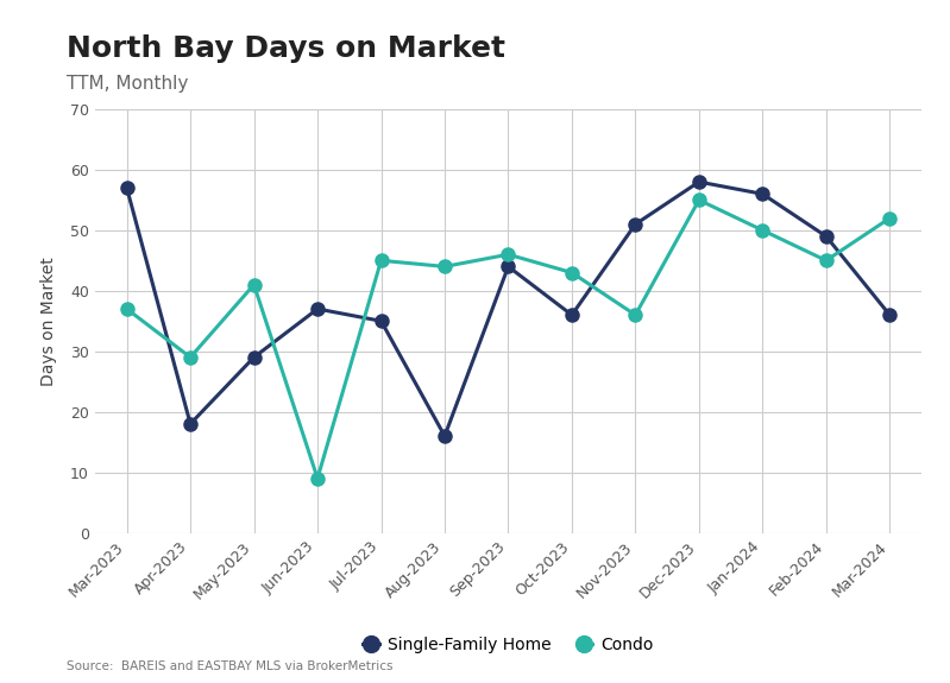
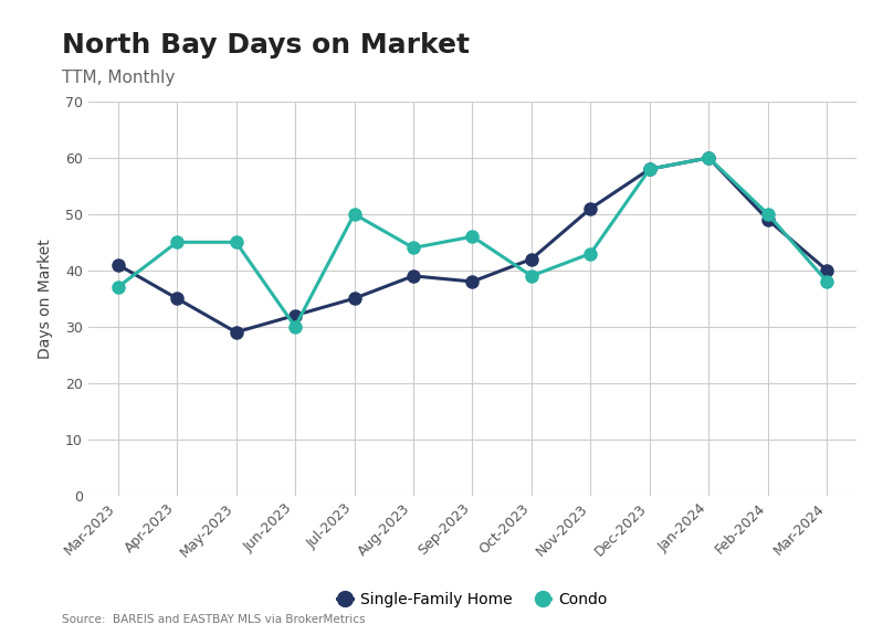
Single-Family Home/Mar-2023: 57 -> 41
Single-Family Home/Apr-2023: 18 -> 35
Condo/Apr-2023: 29 -> 45
Condo/May-2023: 41 -> 45
Single-Family Home/Jun-2023: 37 -> 32
Condo/Jun-2023: 9 -> 30
Condo/Jul-2023: 45 -> 50
Single-Family Home/Aug-2023: 16 -> 39
Single-Family Home/Sep-2023: 44 -> 38
Single-Family Home/Oct-2023: 36 -> 42
Condo/Oct-2023: 43 -> 39
Condo/Nov-2023: 36 -> 43
Condo/Dec-2023: 55 -> 58
Single-Family Home/Jan-2024: 56 -> 60
Condo/Jan-2024: 50 -> 60
Condo/Feb-2024: 45 -> 50
Single-Family Home/Mar-2024: 36 -> 40
Condo/Mar-2024: 52 -> 38
